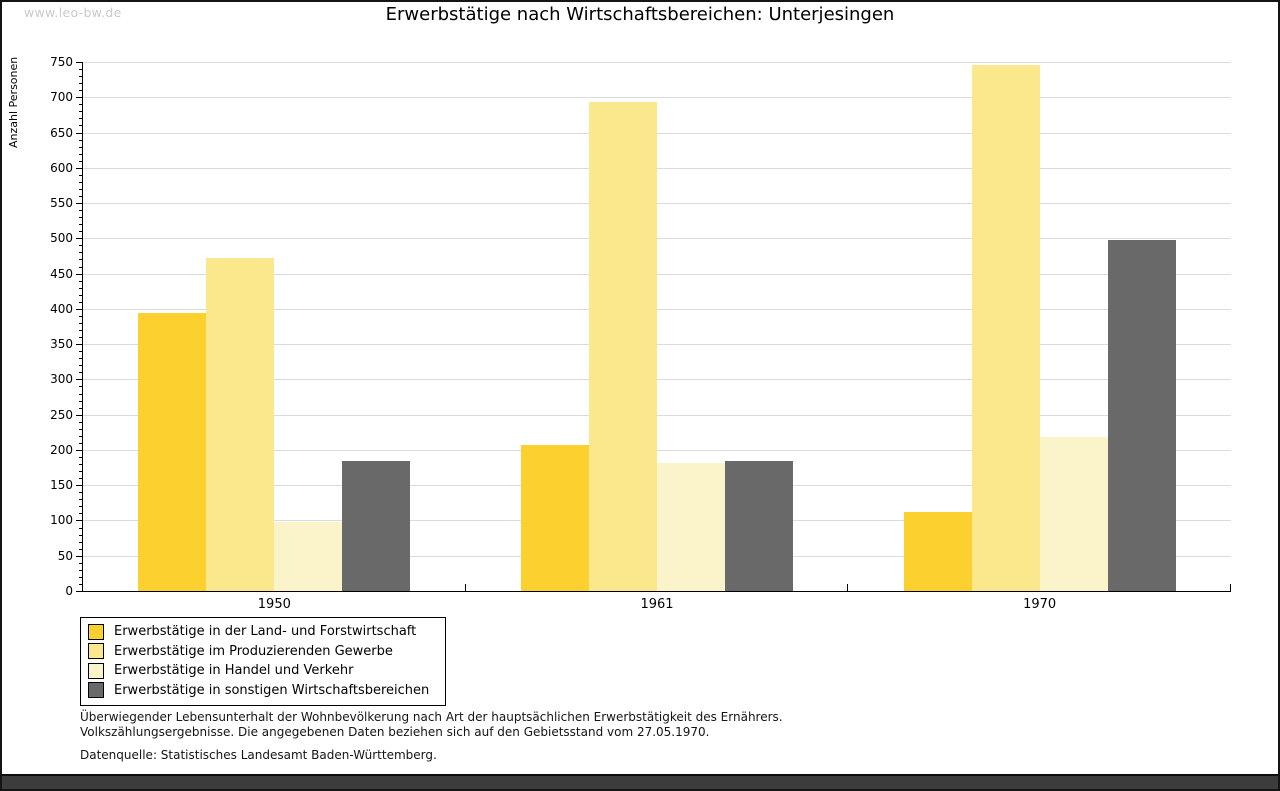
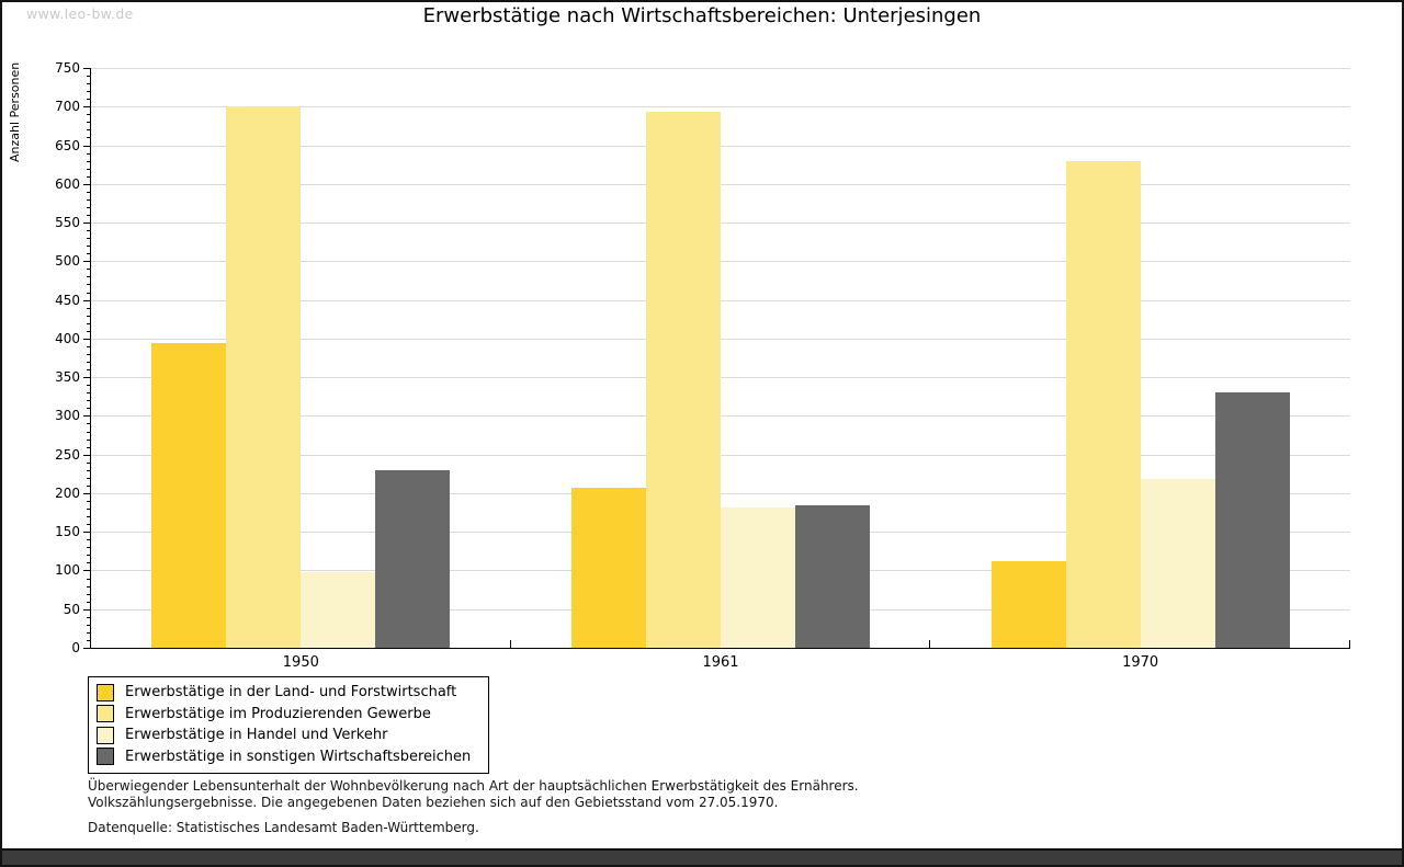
Erwerbstätige im Produzierenden Gewerbe/1950: 470 -> 700
Erwerbstätige in sonstigen Wirtschaftsbereichen/1950: 180 -> 230
Erwerbstätige im Produzierenden Gewerbe/1970: 750 -> 630
Erwerbstätige in sonstigen Wirtschaftsbereichen/1970: 500 -> 330
